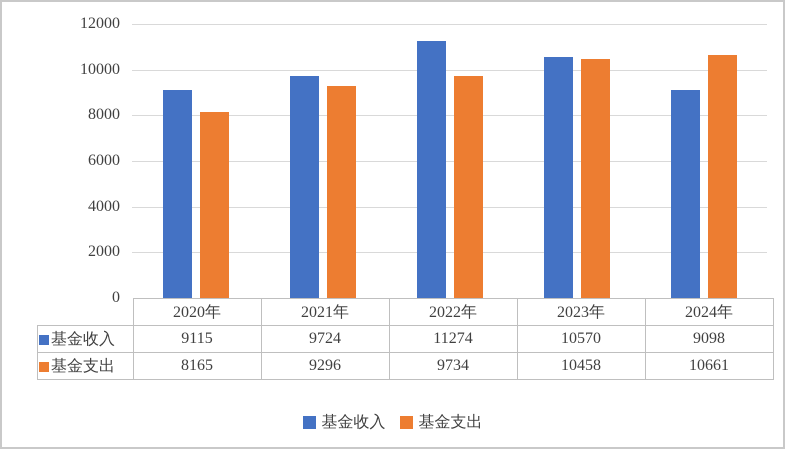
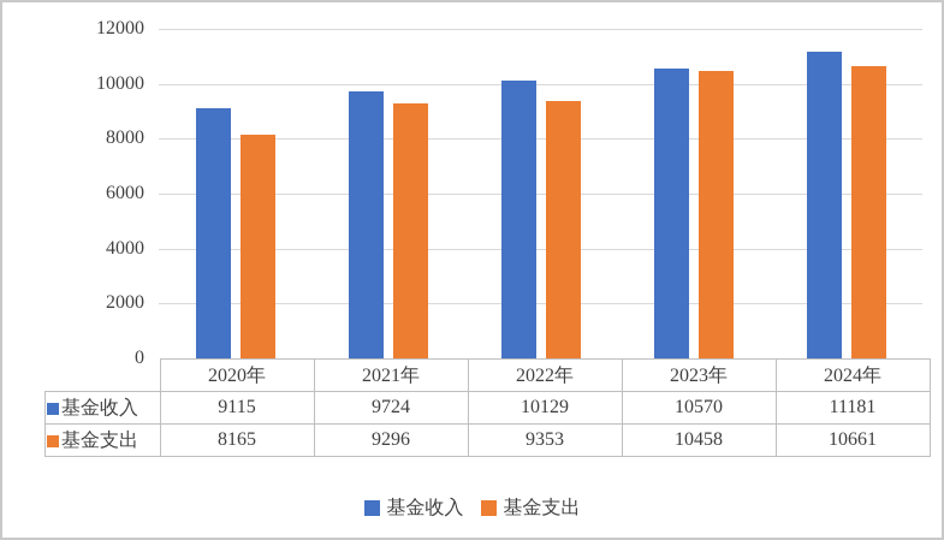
基金收入/2022年: 11274 -> 10129
基金支出/2022年: 9734 -> 9353
基金收入/2024年: 9098 -> 11181
